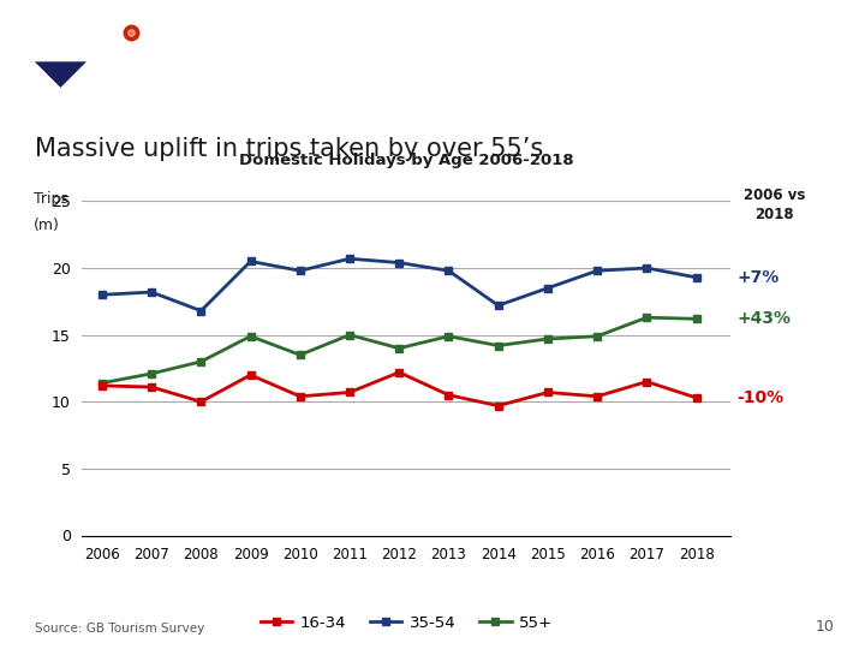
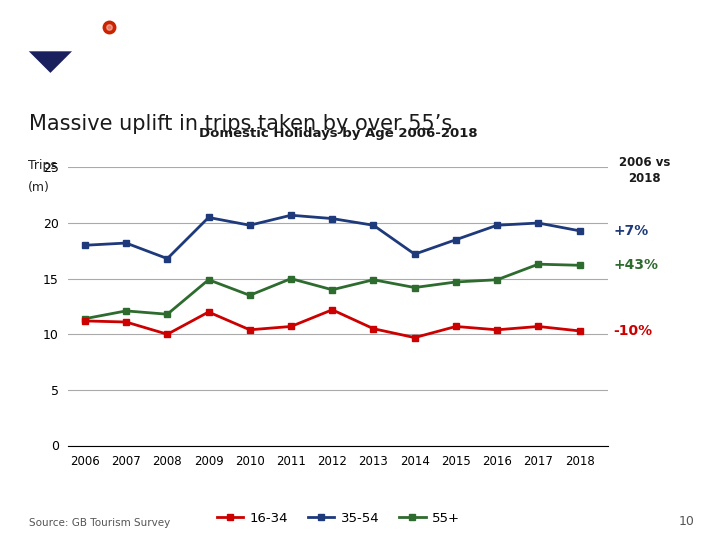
55+/2008: 13.0 -> 11.8
16-34/2017: 11.5 -> 10.7
